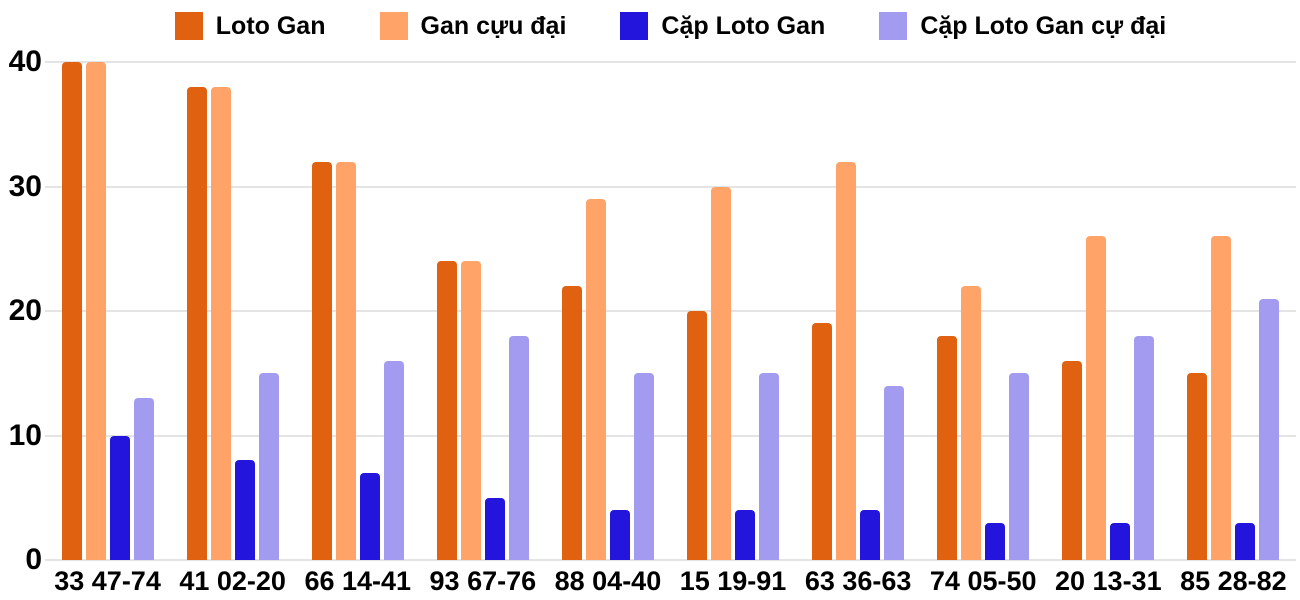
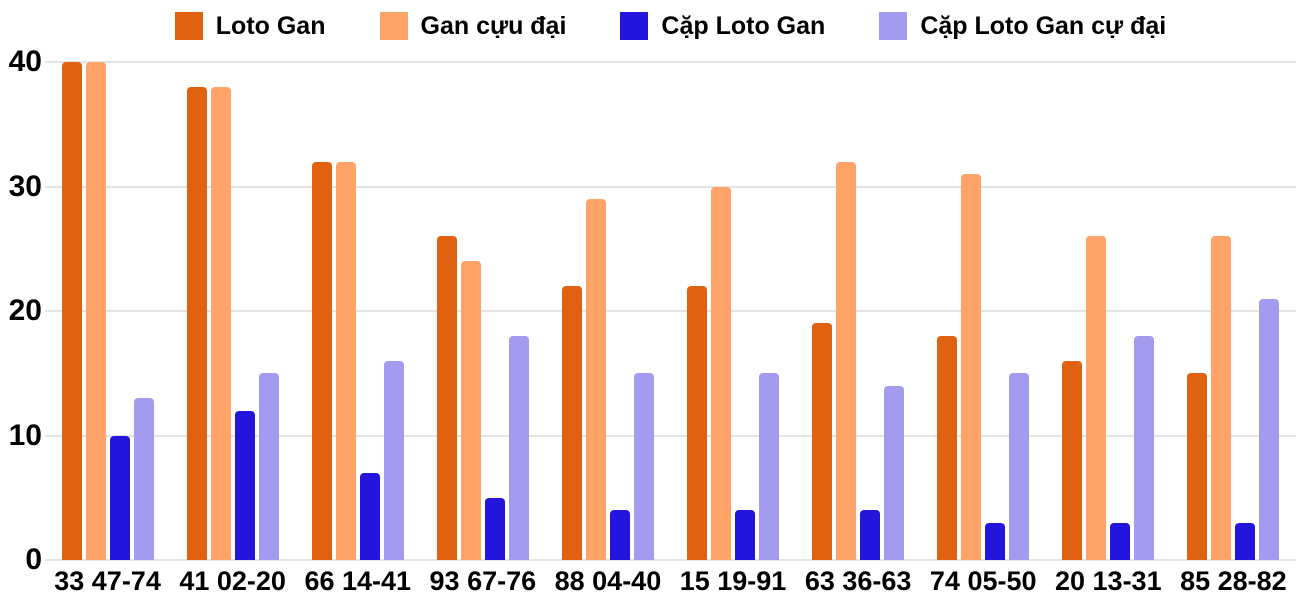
Cặp Loto Gan/41 02-20: 8 -> 12
Loto Gan/93 67-76: 24 -> 26
Loto Gan/15 19-91: 20 -> 22
Gan cựu đại/74 05-50: 22 -> 31
